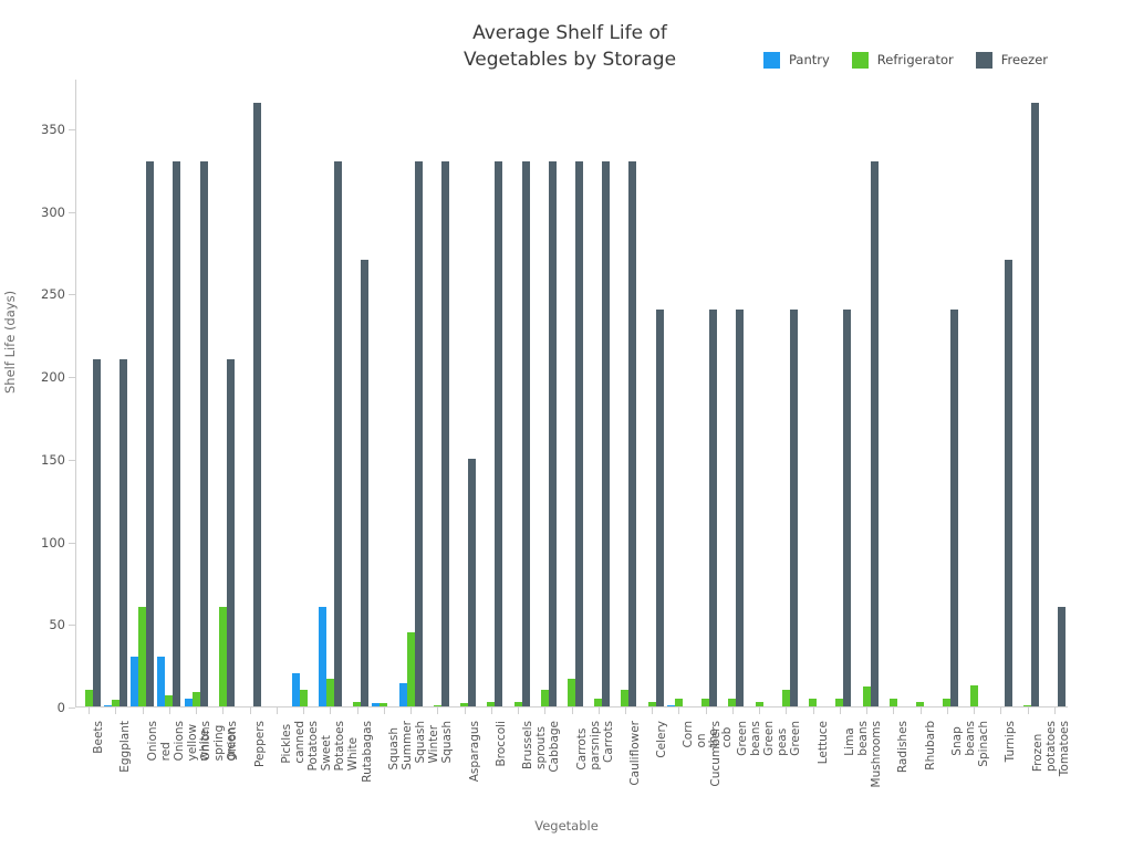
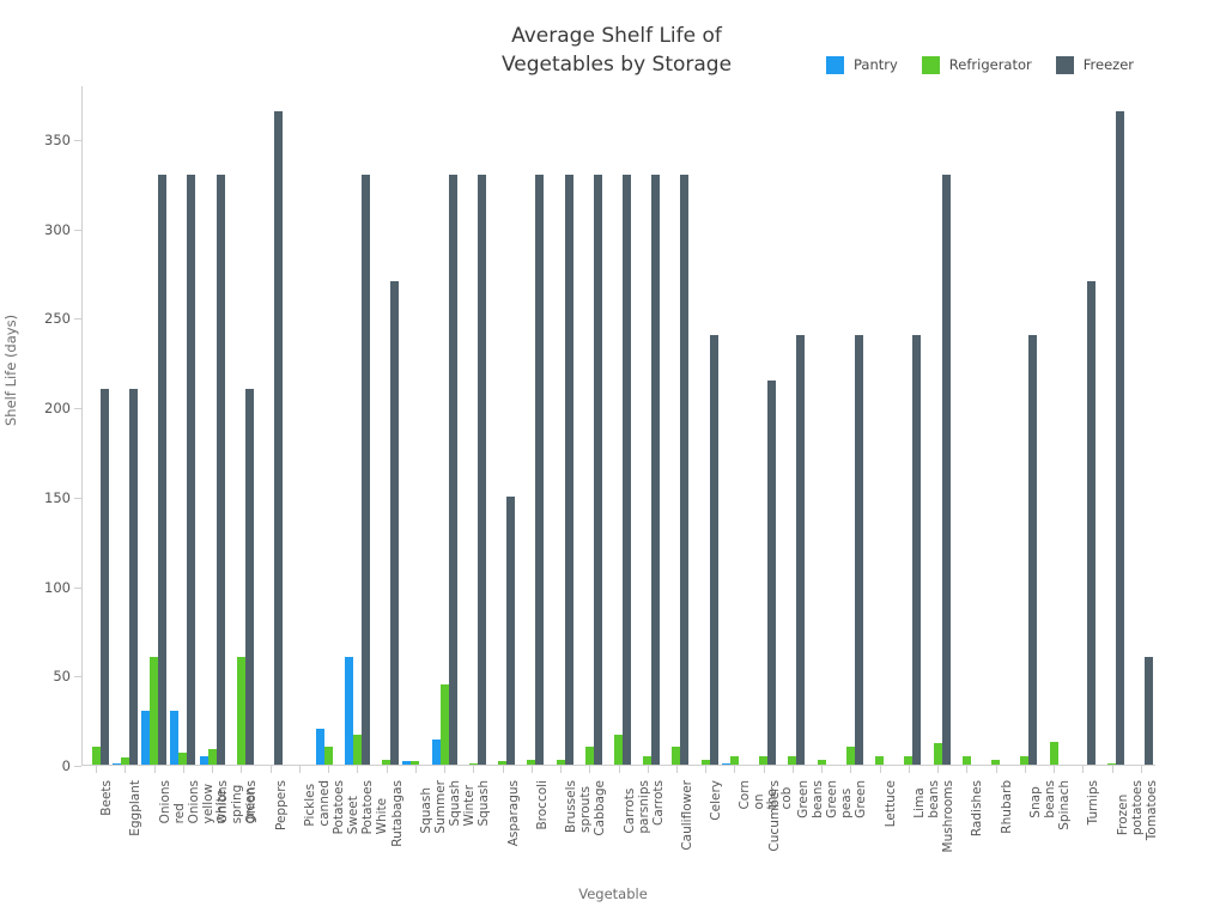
Freezer/Cucumbers: 240 -> 215
